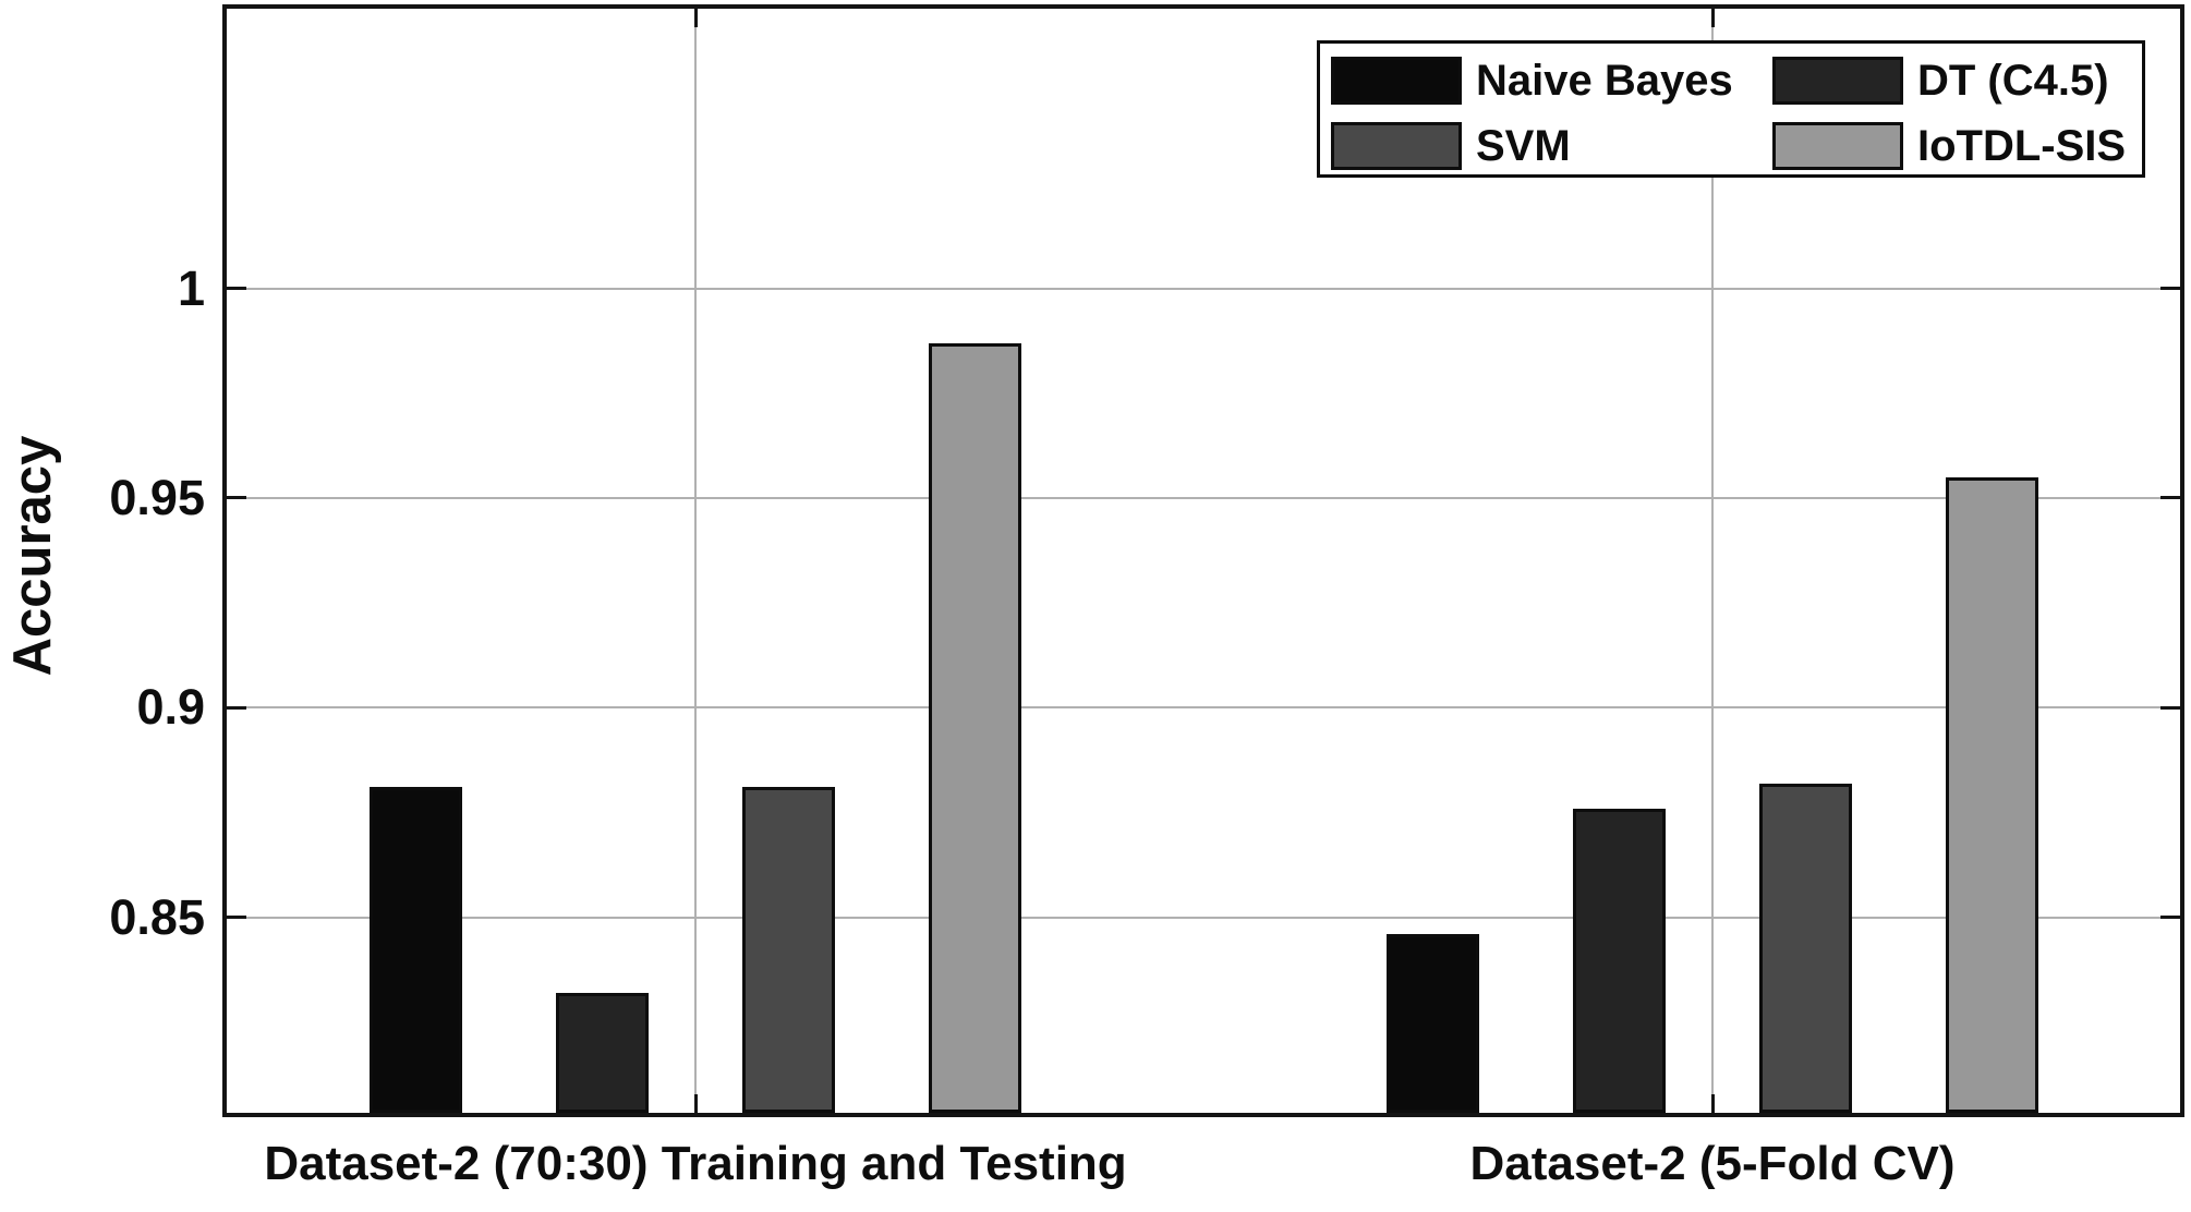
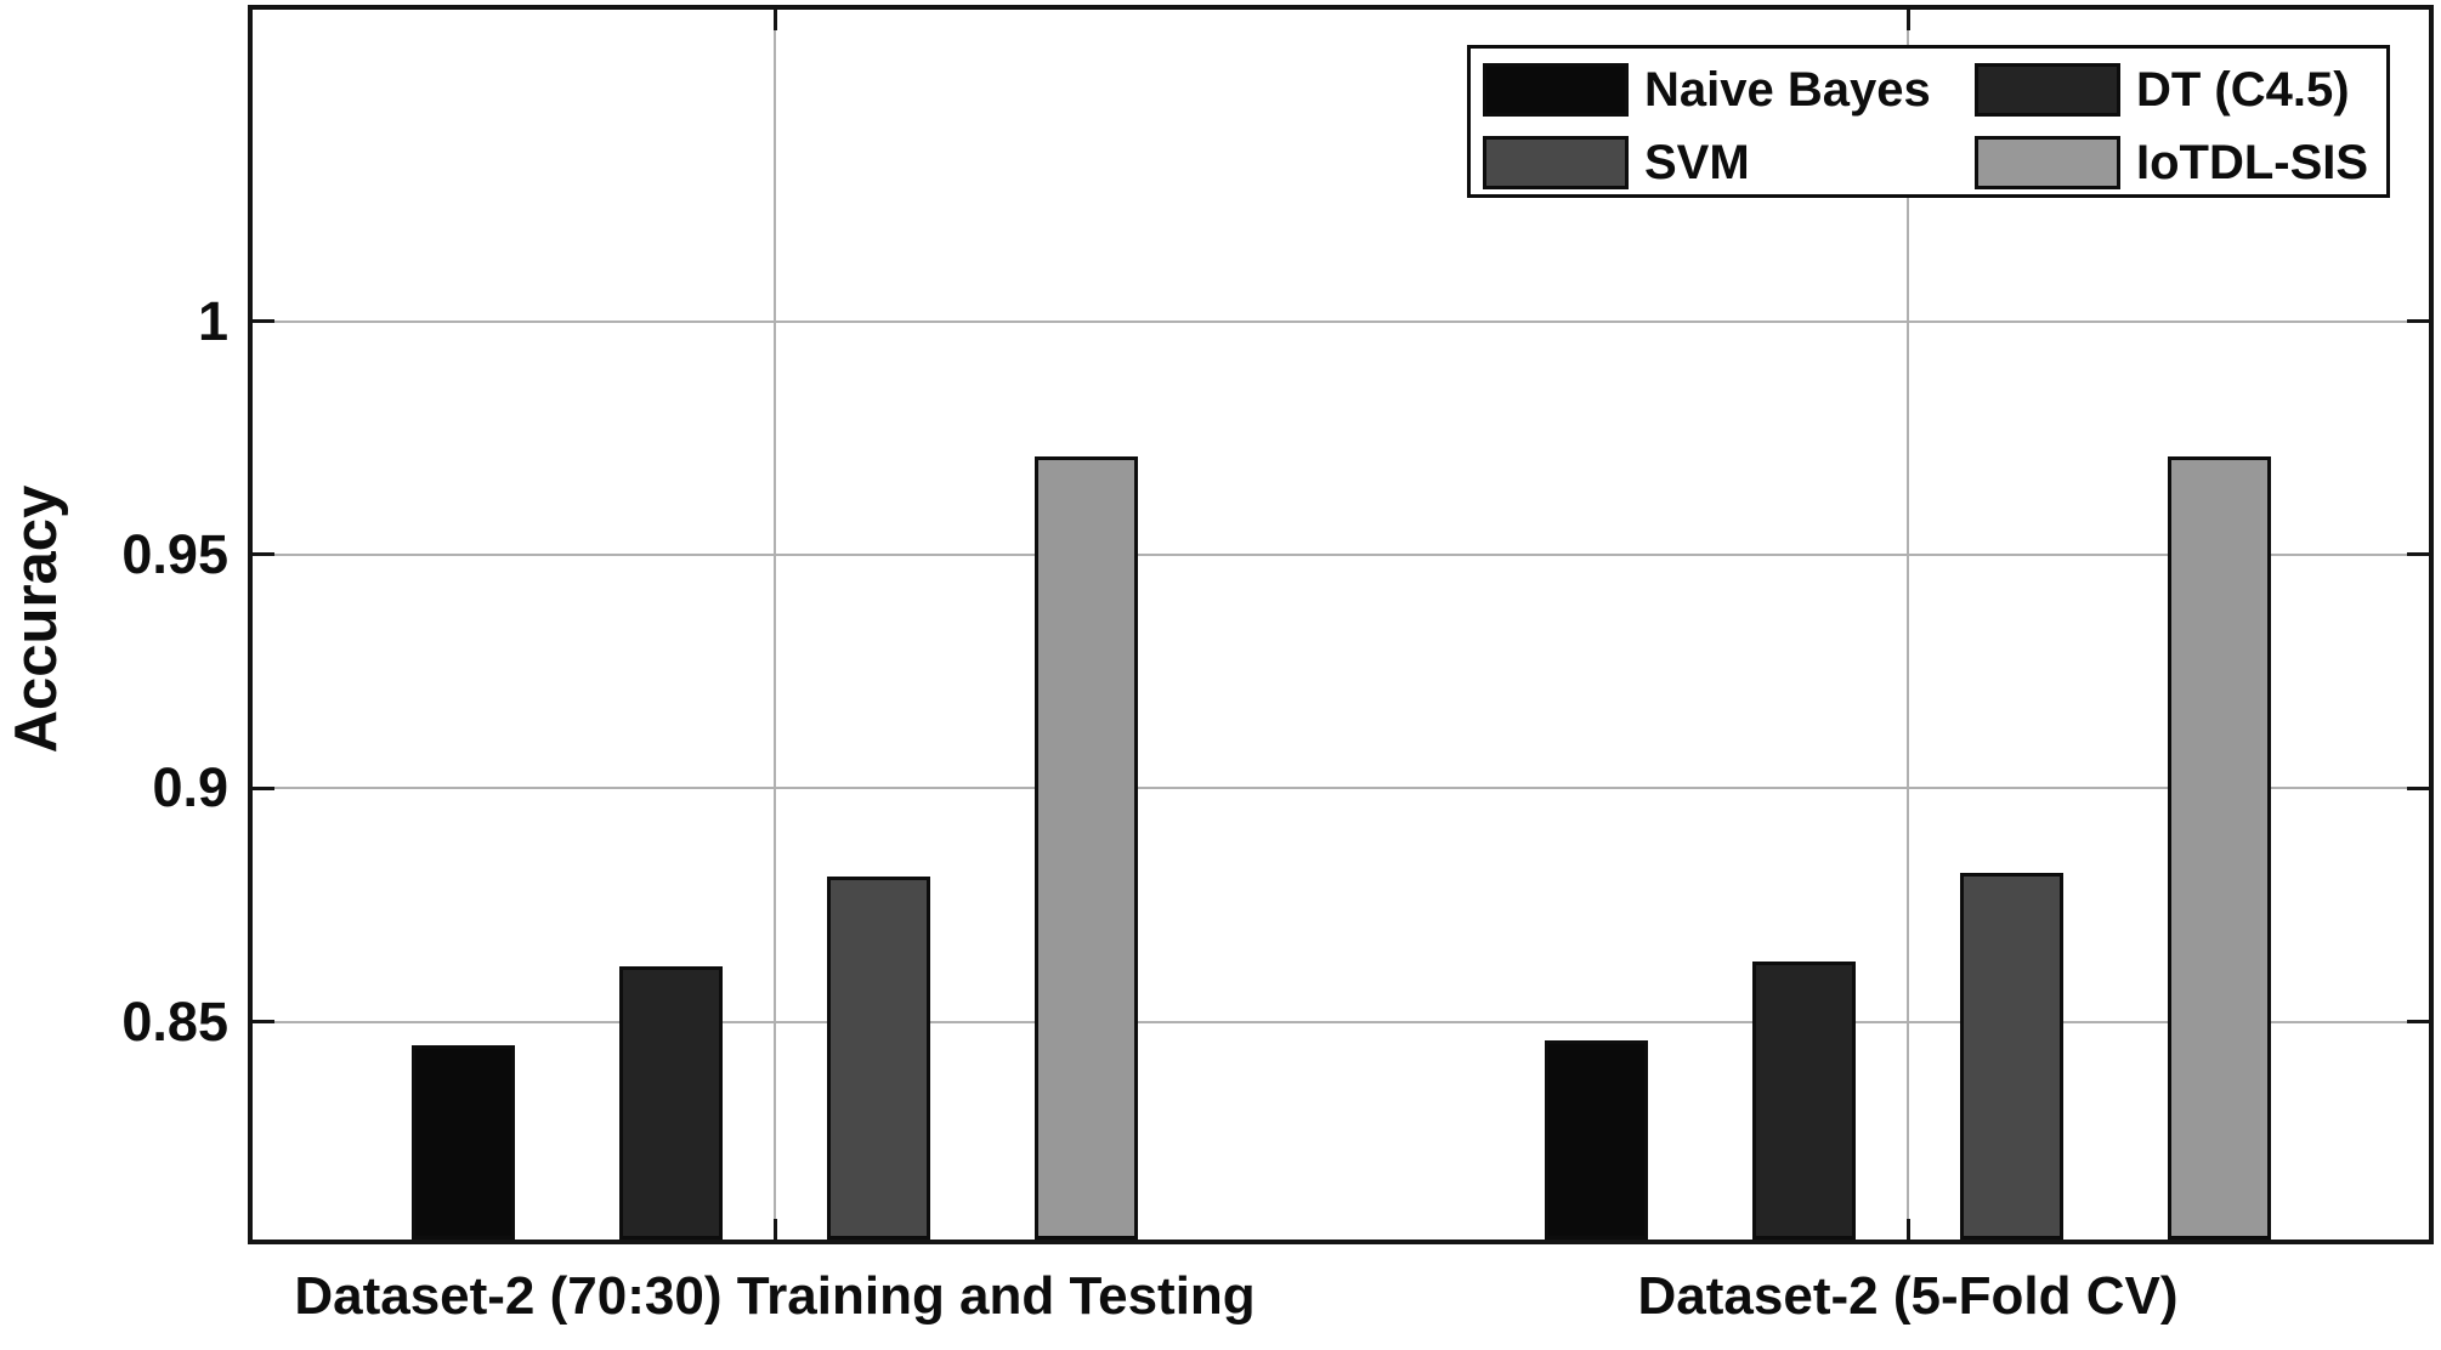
Naive Bayes/Dataset-2 (70:30) Training and Testing: 0.881 -> 0.845
DT (C4.5)/Dataset-2 (70:30) Training and Testing: 0.832 -> 0.862
IoTDL-SIS/Dataset-2 (70:30) Training and Testing: 0.987 -> 0.971
DT (C4.5)/Dataset-2 (5-Fold CV): 0.876 -> 0.863
IoTDL-SIS/Dataset-2 (5-Fold CV): 0.955 -> 0.971
